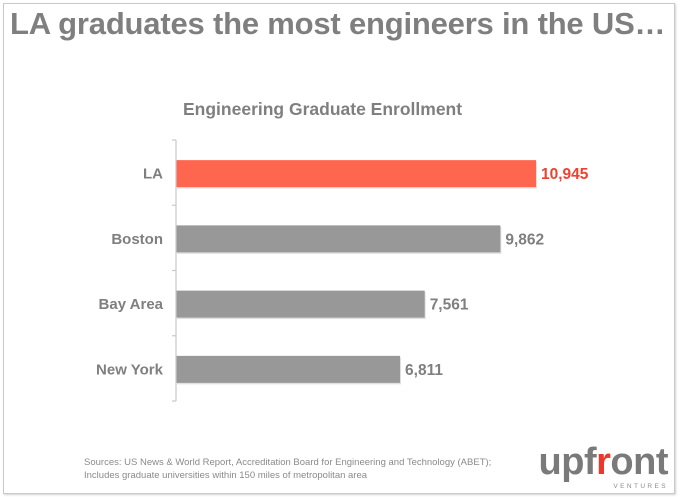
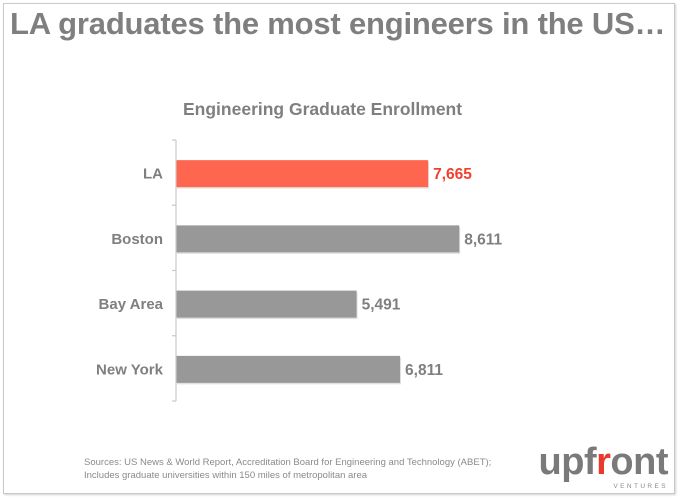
LA: 10,945 -> 7,665
Boston: 9,862 -> 8,611
Bay Area: 7,561 -> 5,491
